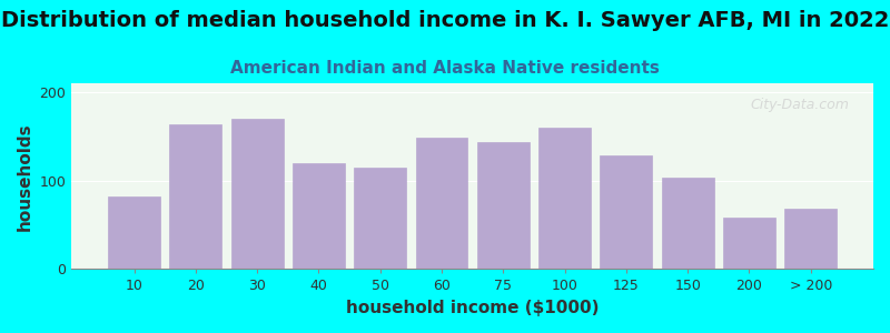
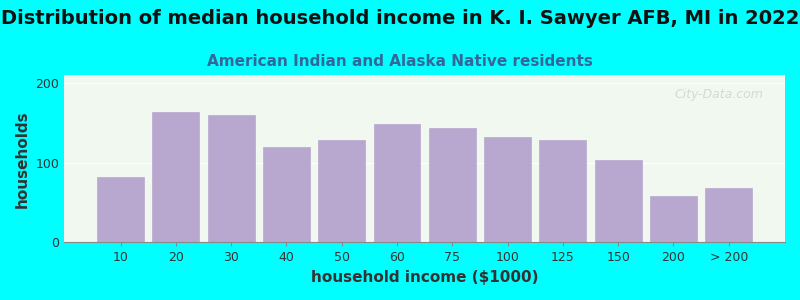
30: 170 -> 160
50: 115 -> 128
100: 160 -> 132
